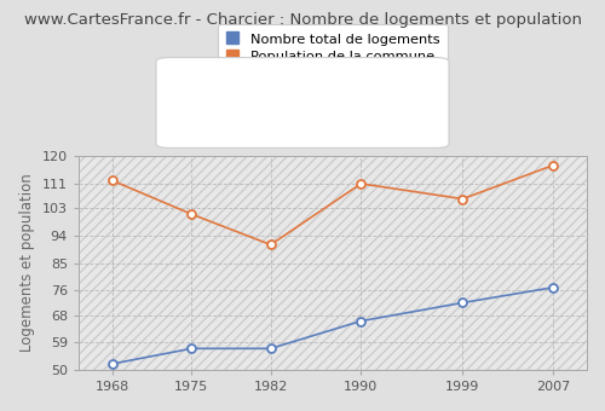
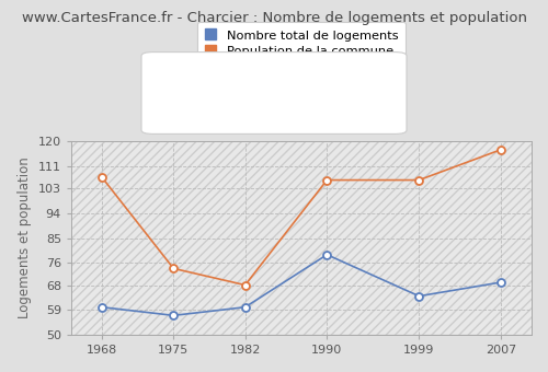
Nombre total de logements/1968: 52 -> 60
Population de la commune/1968: 112 -> 107
Population de la commune/1975: 101 -> 74
Nombre total de logements/1982: 57 -> 60
Population de la commune/1982: 91 -> 68
Nombre total de logements/1990: 66 -> 79
Population de la commune/1990: 111 -> 106
Nombre total de logements/1999: 72 -> 64
Nombre total de logements/2007: 77 -> 69
